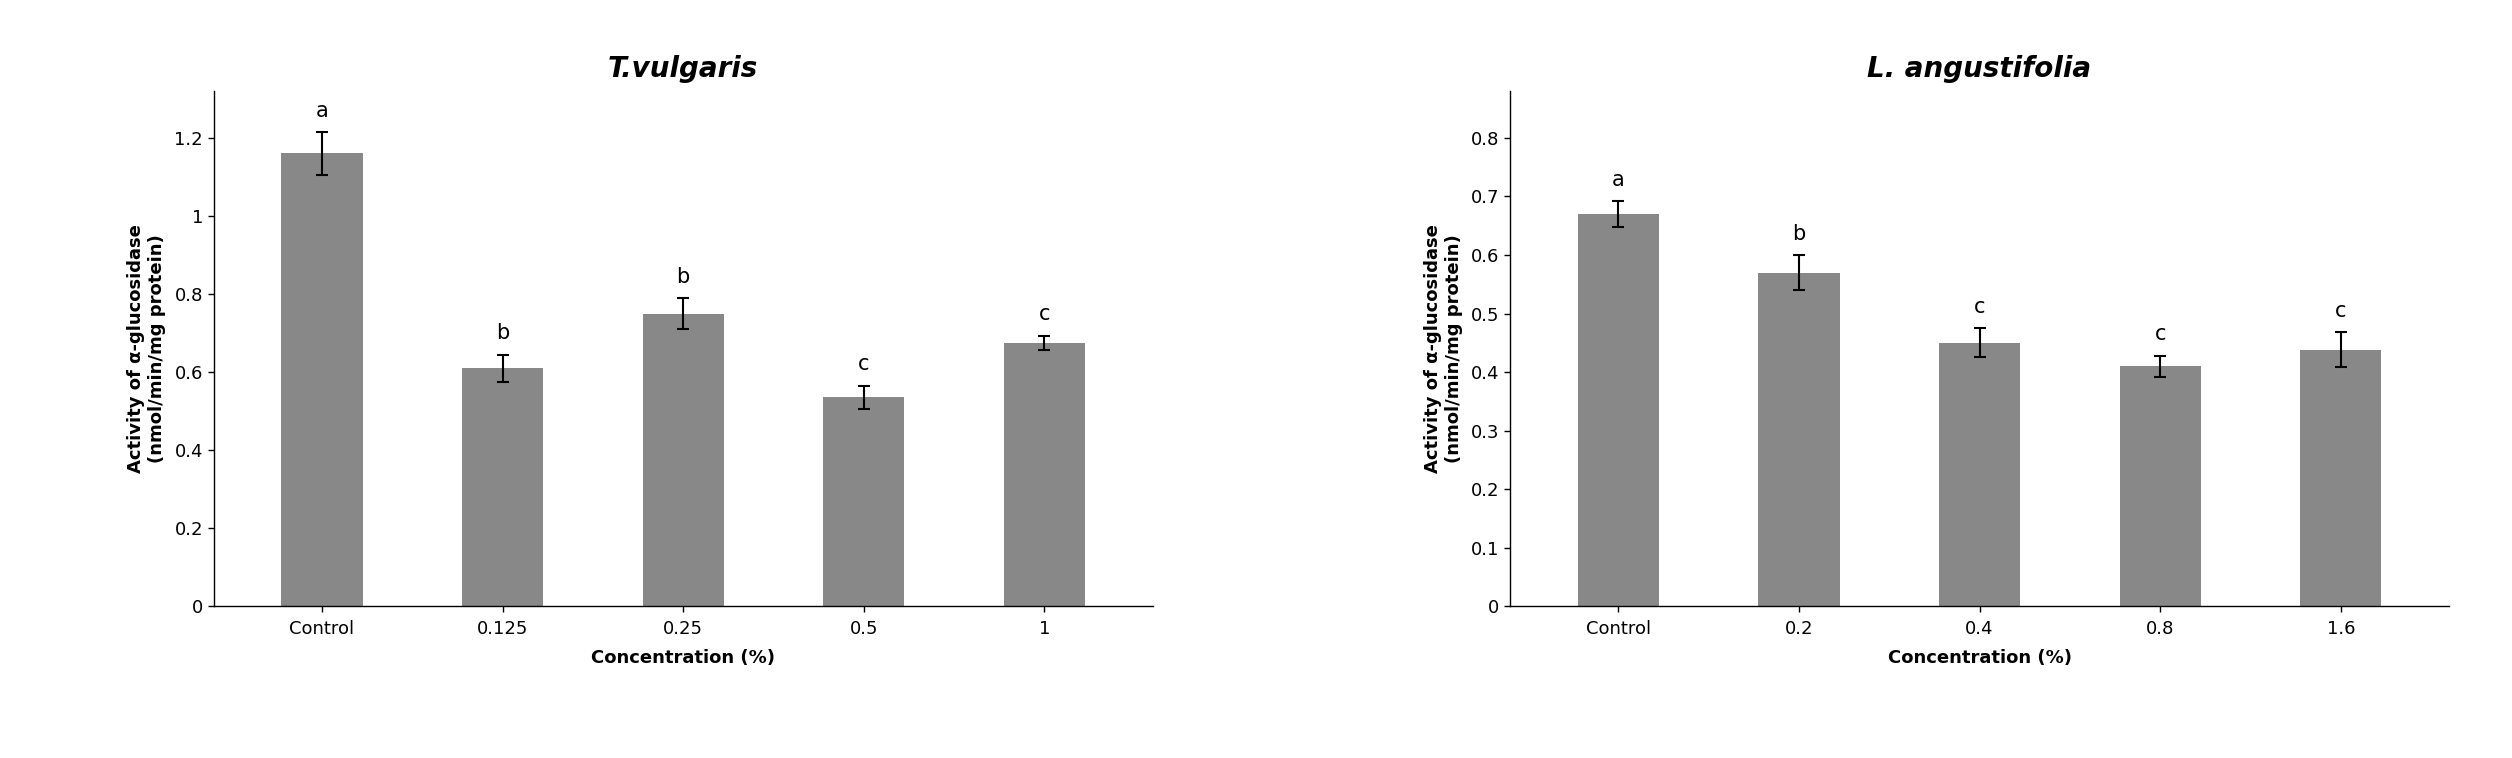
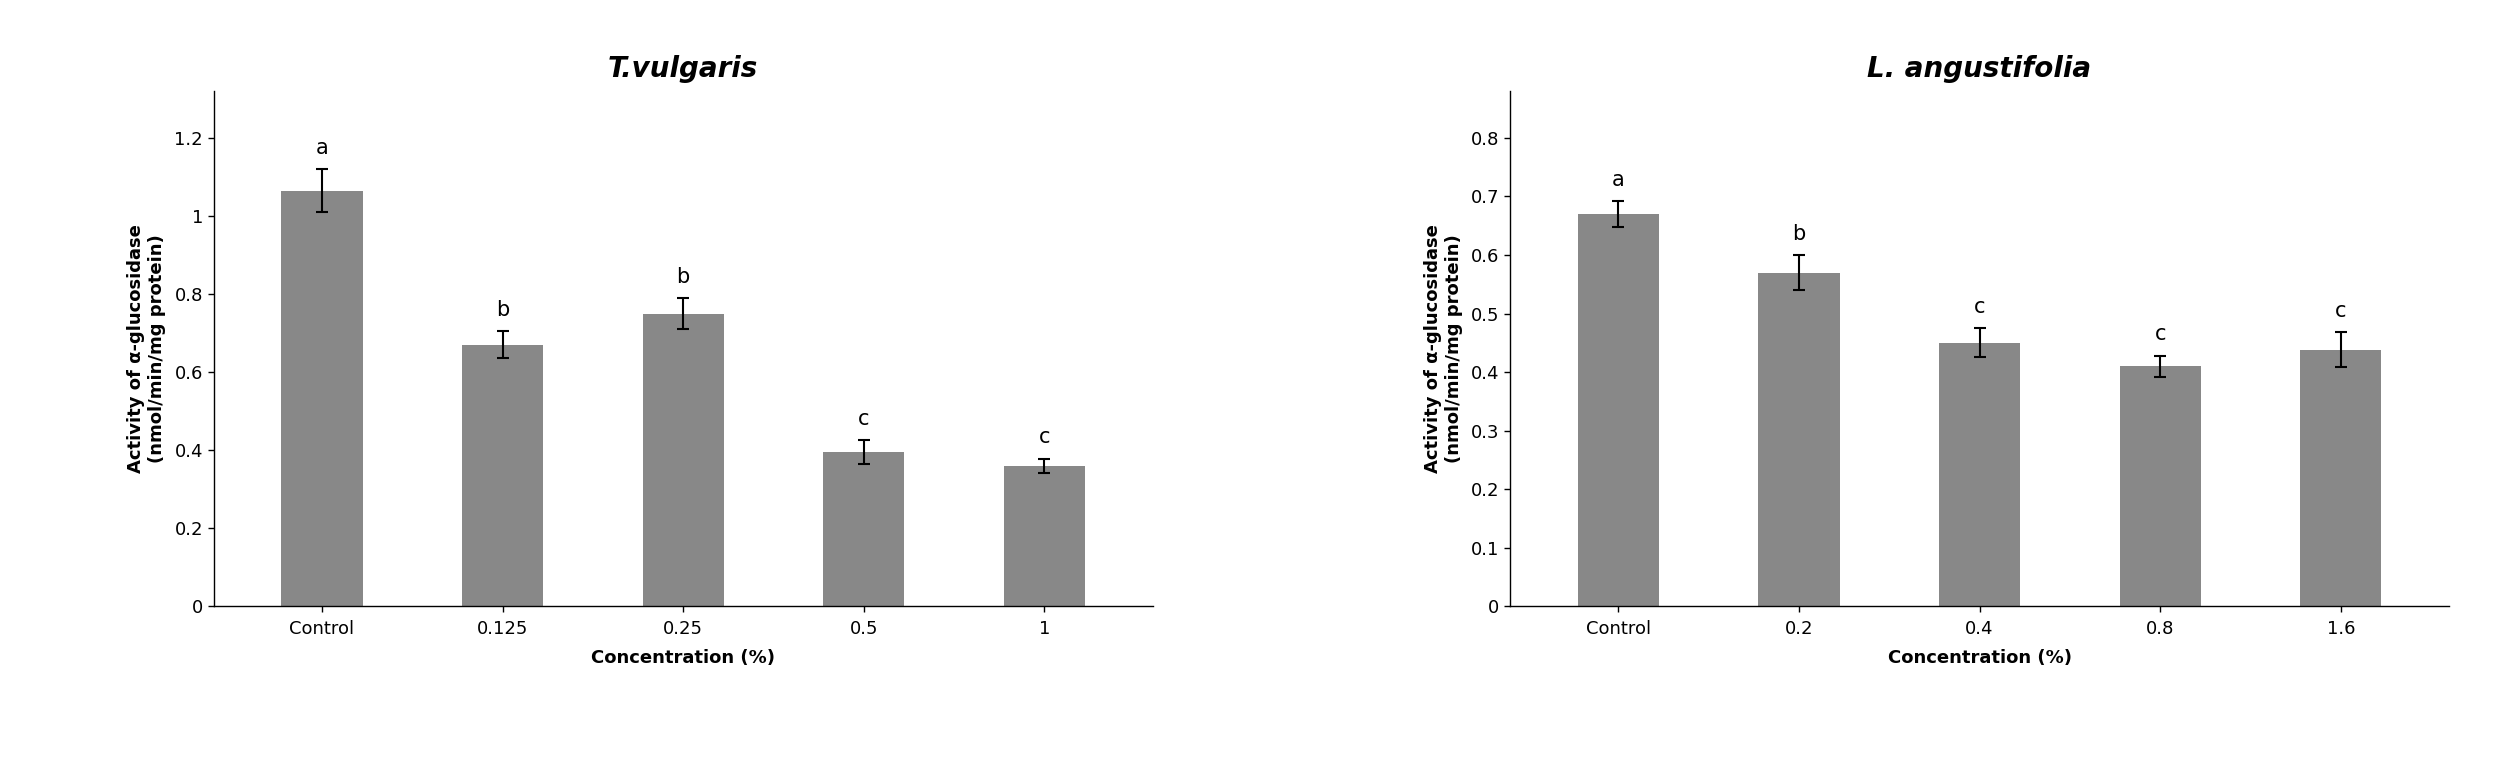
T.vulgaris/Control: 1.160 -> 1.065
T.vulgaris/0.125: 0.610 -> 0.670
T.vulgaris/0.5: 0.535 -> 0.395
T.vulgaris/1: 0.675 -> 0.360
